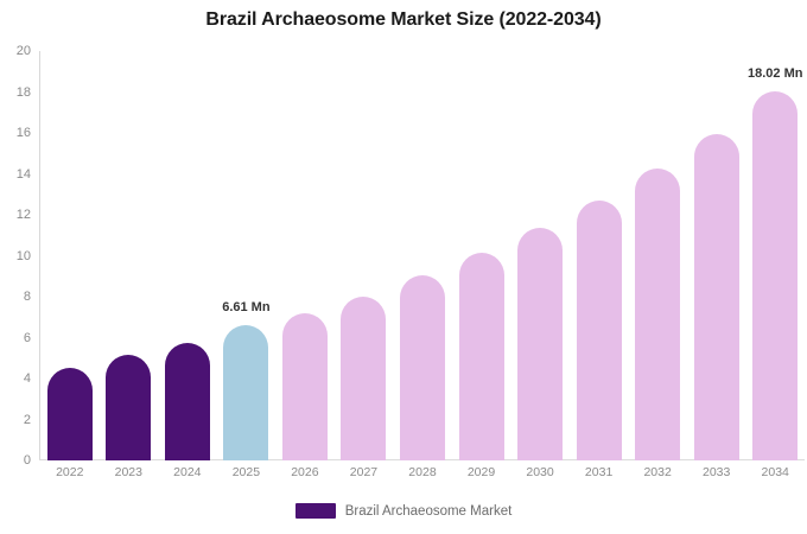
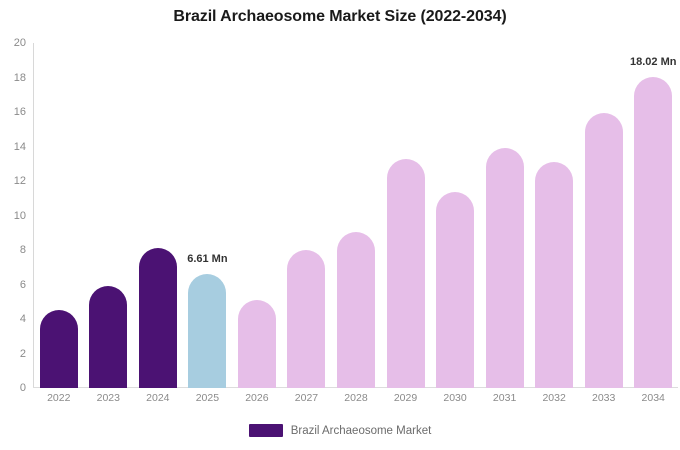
2023: 5.1 -> 5.9
2024: 5.7 -> 8.1
2026: 7.2 -> 5.1
2029: 10.1 -> 13.3
2031: 12.7 -> 13.9
2032: 14.3 -> 13.1
